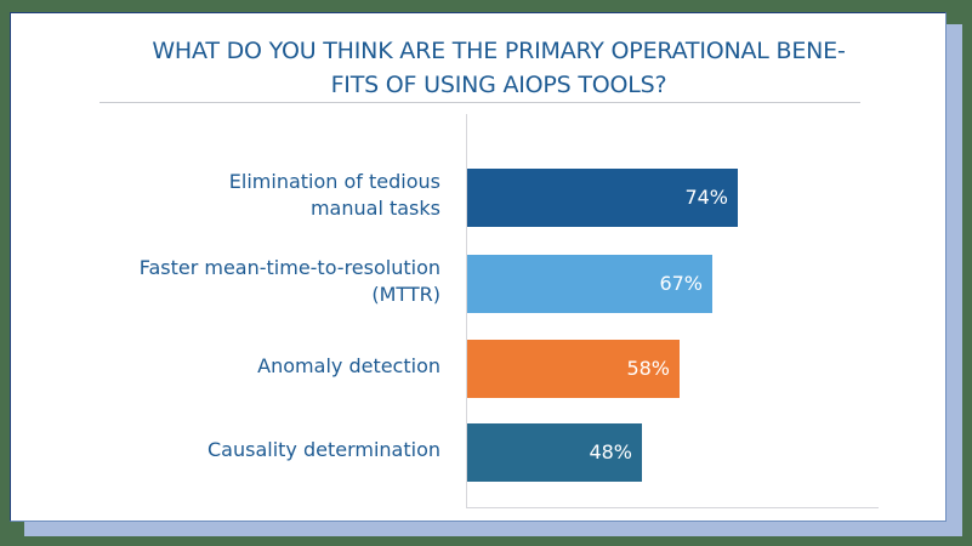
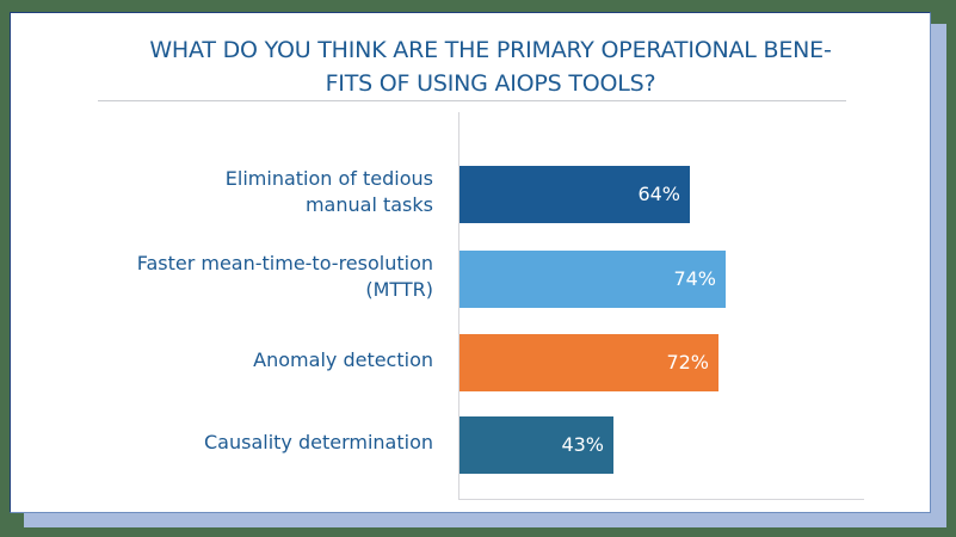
Elimination of tedious manual tasks: 74% -> 64%
Faster mean-time-to-resolution (MTTR): 67% -> 74%
Anomaly detection: 58% -> 72%
Causality determination: 48% -> 43%
